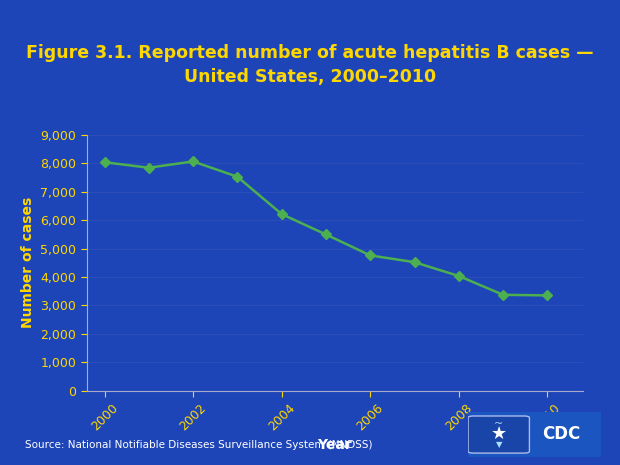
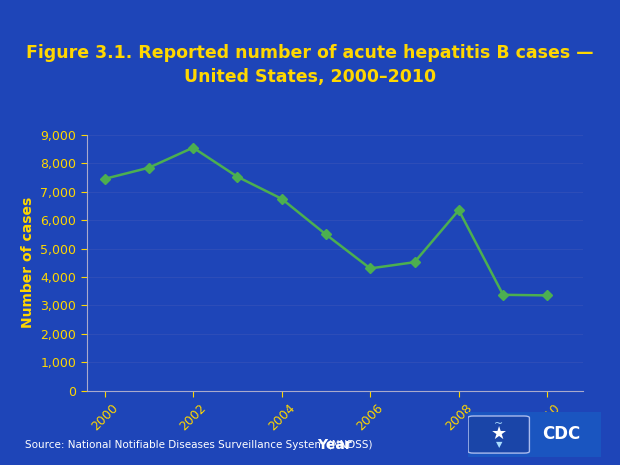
2000: 8,040 -> 7,450
2002: 8,060 -> 8,550
2004: 6,210 -> 6,750
2006: 4,760 -> 4,300
2008: 4,030 -> 6,350
